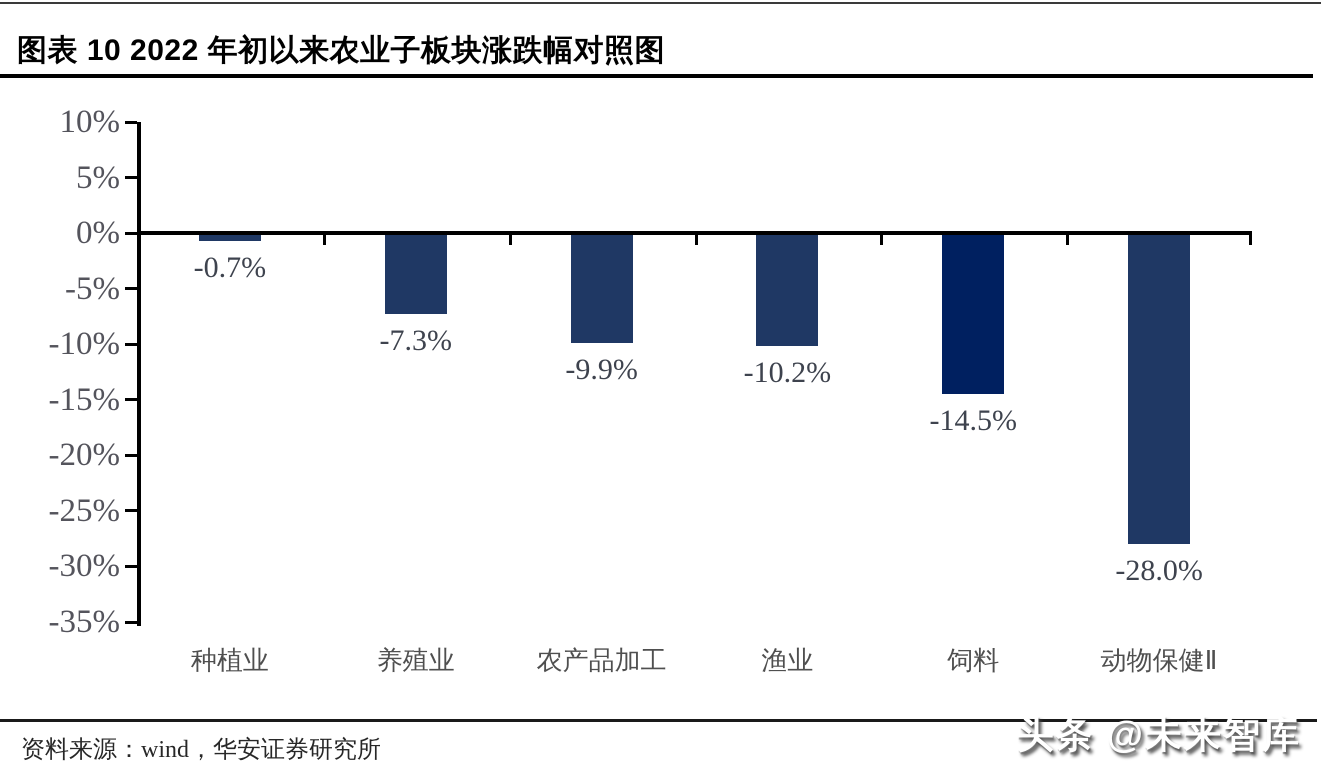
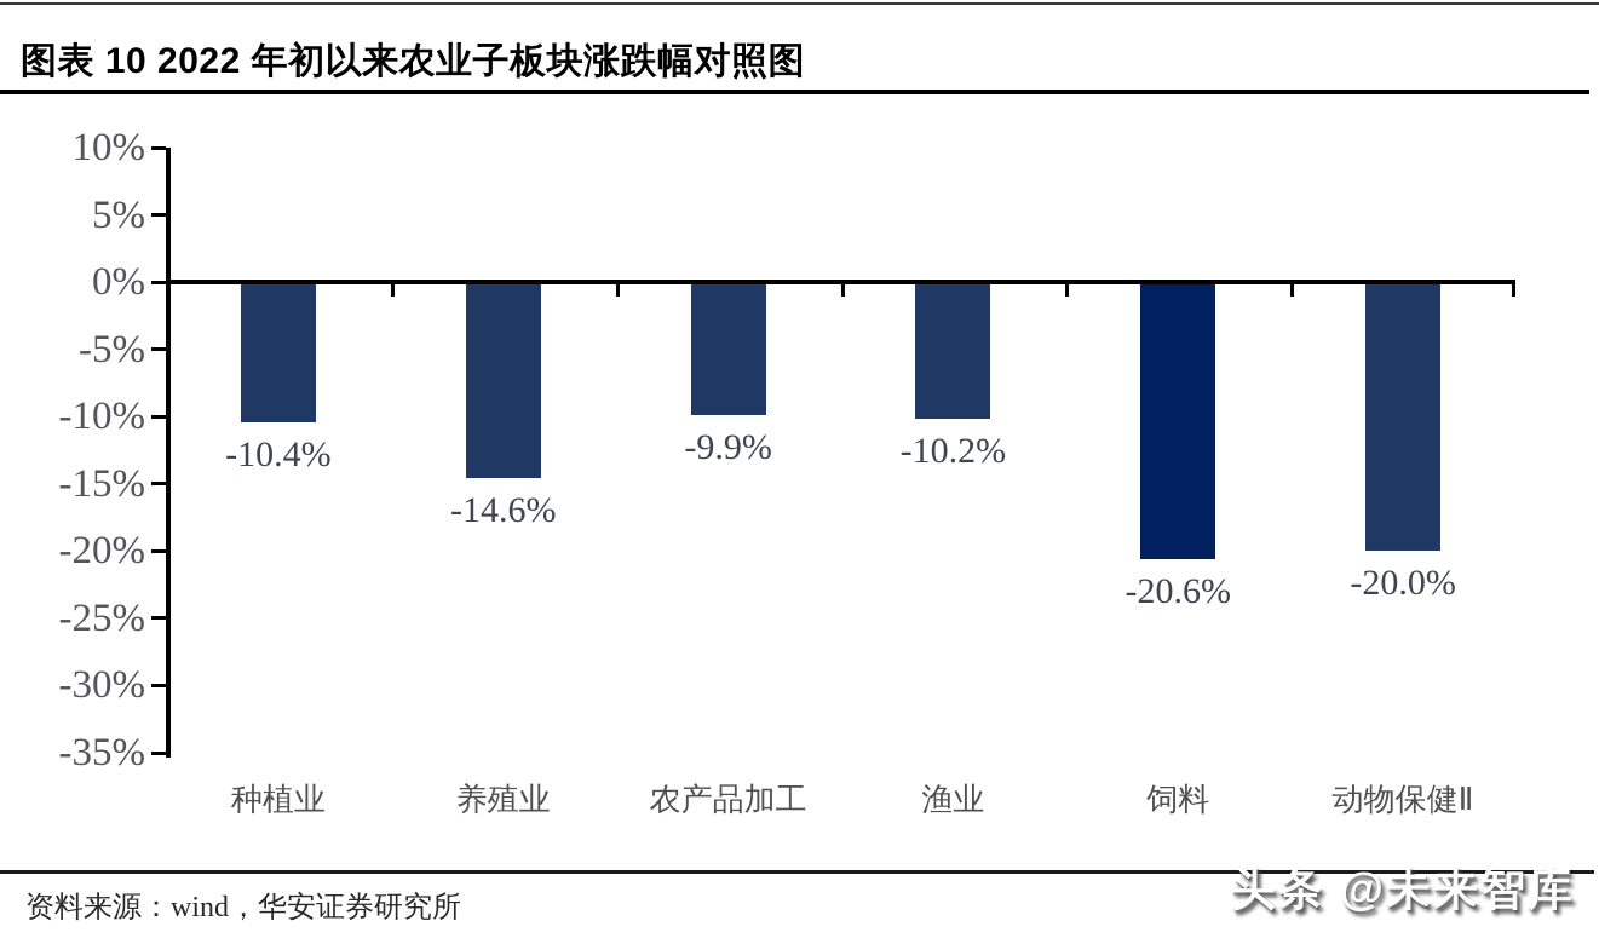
种植业: -0.7% -> -10.4%
养殖业: -7.3% -> -14.6%
饲料: -14.5% -> -20.6%
动物保健Ⅱ: -28.0% -> -20.0%
